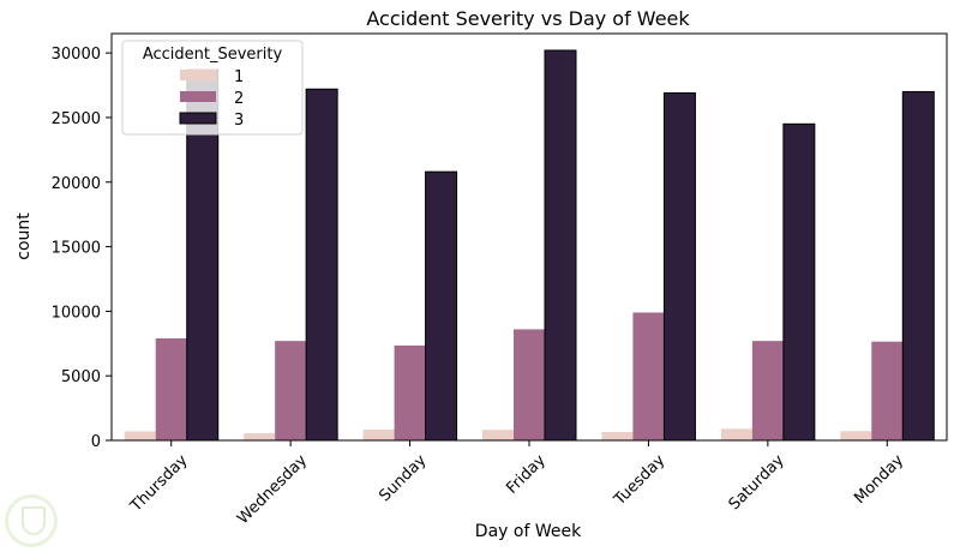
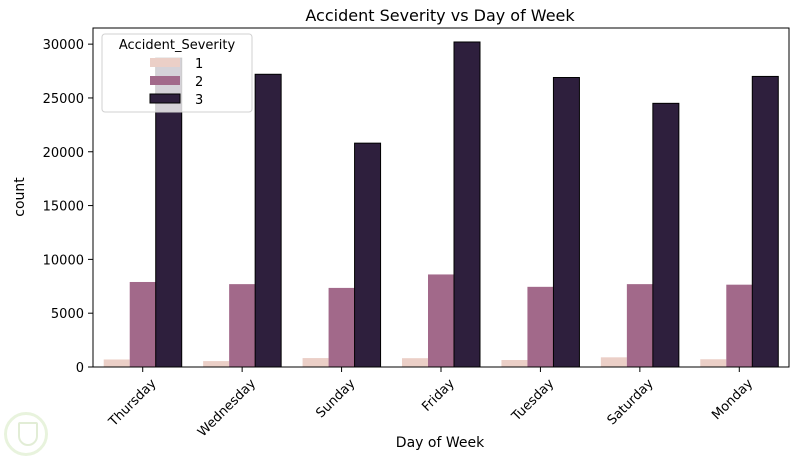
2/Tuesday: 9900 -> 7400
